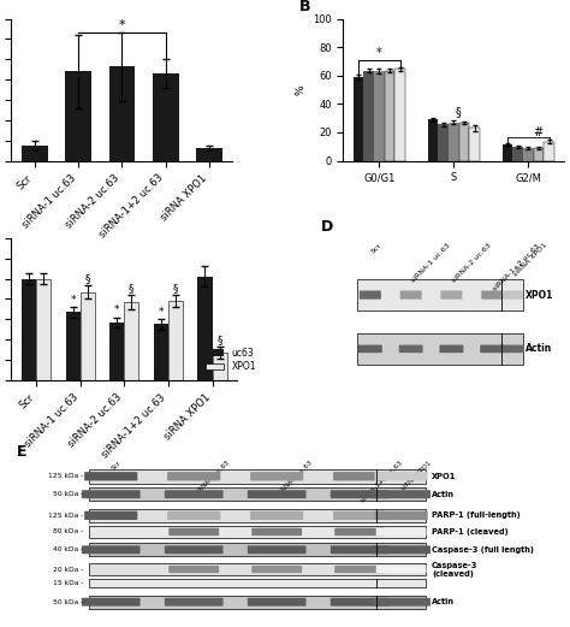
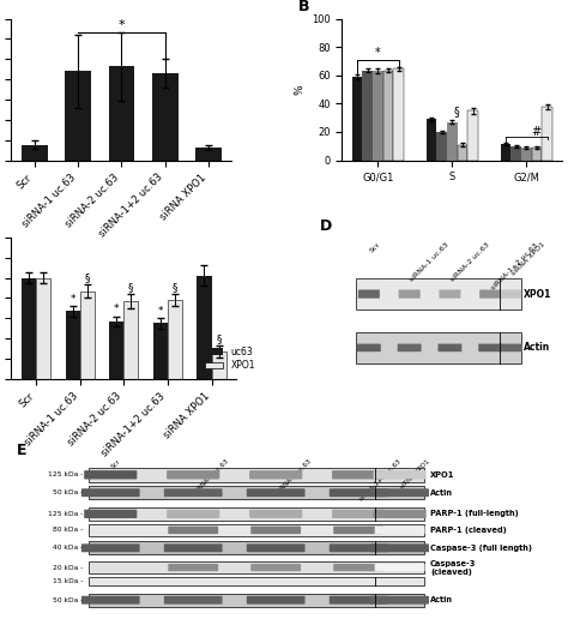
siRNA-1 uc.63/S: 26 -> 20
siRNA-1+2 uc.63/S: 26 -> 11
siRNA XPO1/S: 23 -> 35
siRNA XPO1/G2/M: 14 -> 38
